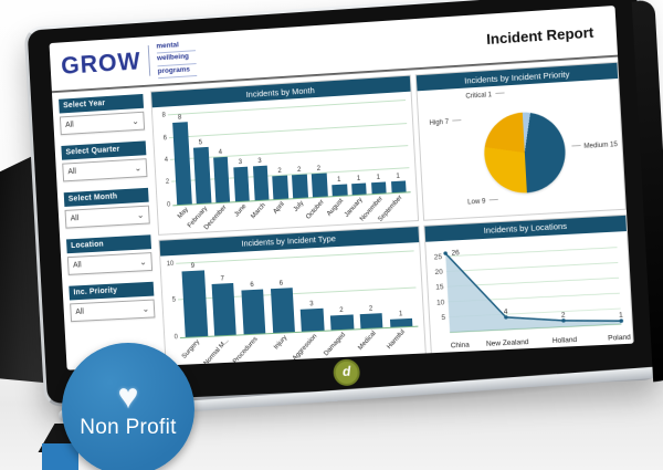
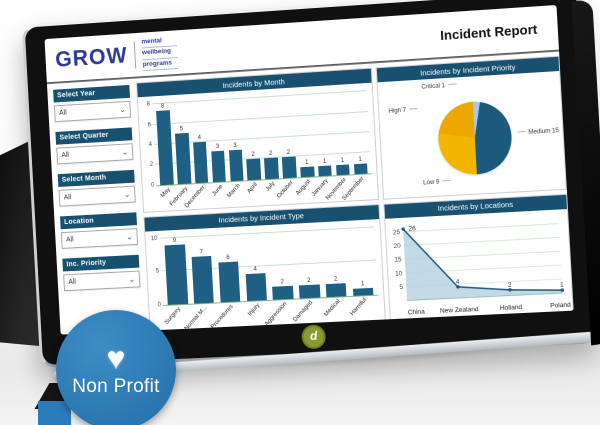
Incidents by Incident Type/Injury: 6 -> 4
Incidents by Incident Type/Aggression: 3 -> 2
